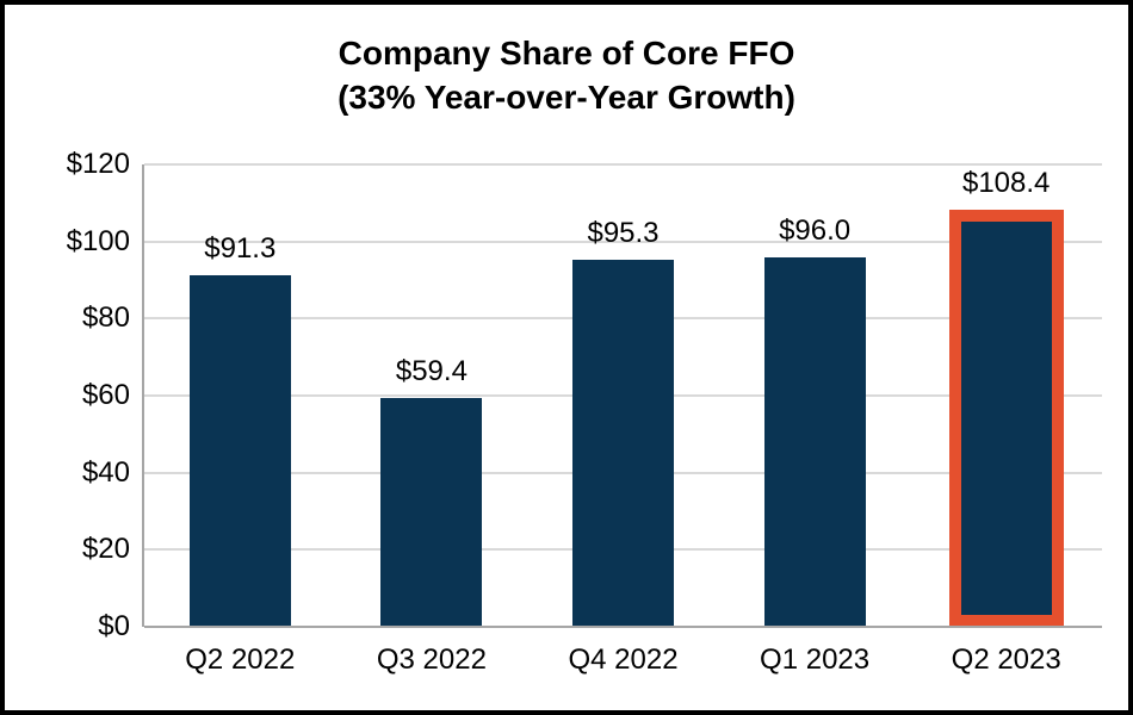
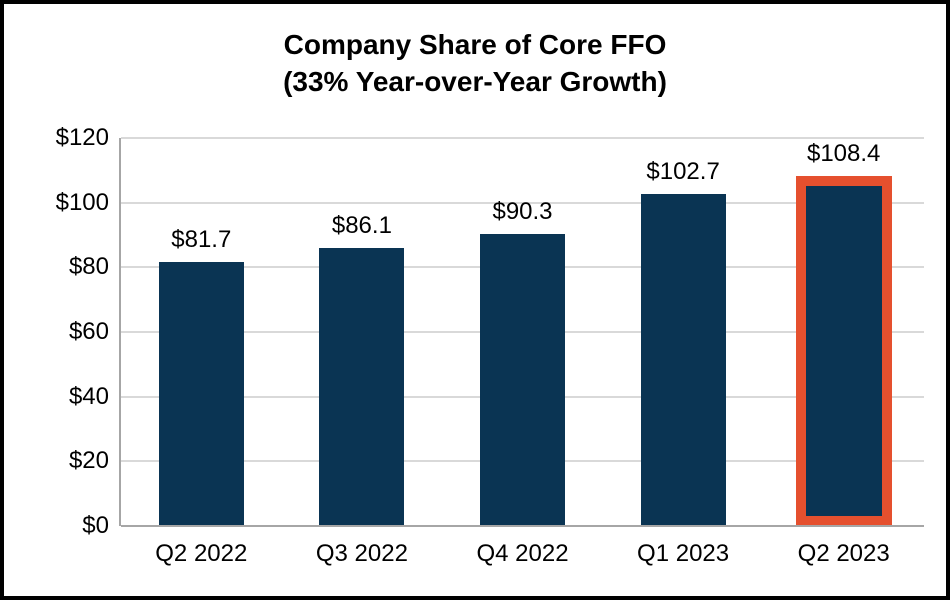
Q2 2022: $91.3 -> $81.7
Q3 2022: $59.4 -> $86.1
Q4 2022: $95.3 -> $90.3
Q1 2023: $96.0 -> $102.7
